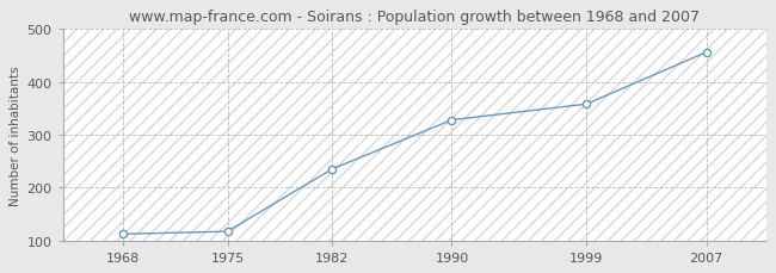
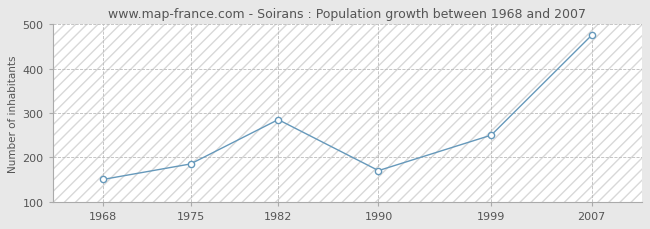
1968: 112 -> 150
1975: 117 -> 185
1982: 235 -> 285
1990: 328 -> 170
1999: 358 -> 250
2007: 456 -> 475
